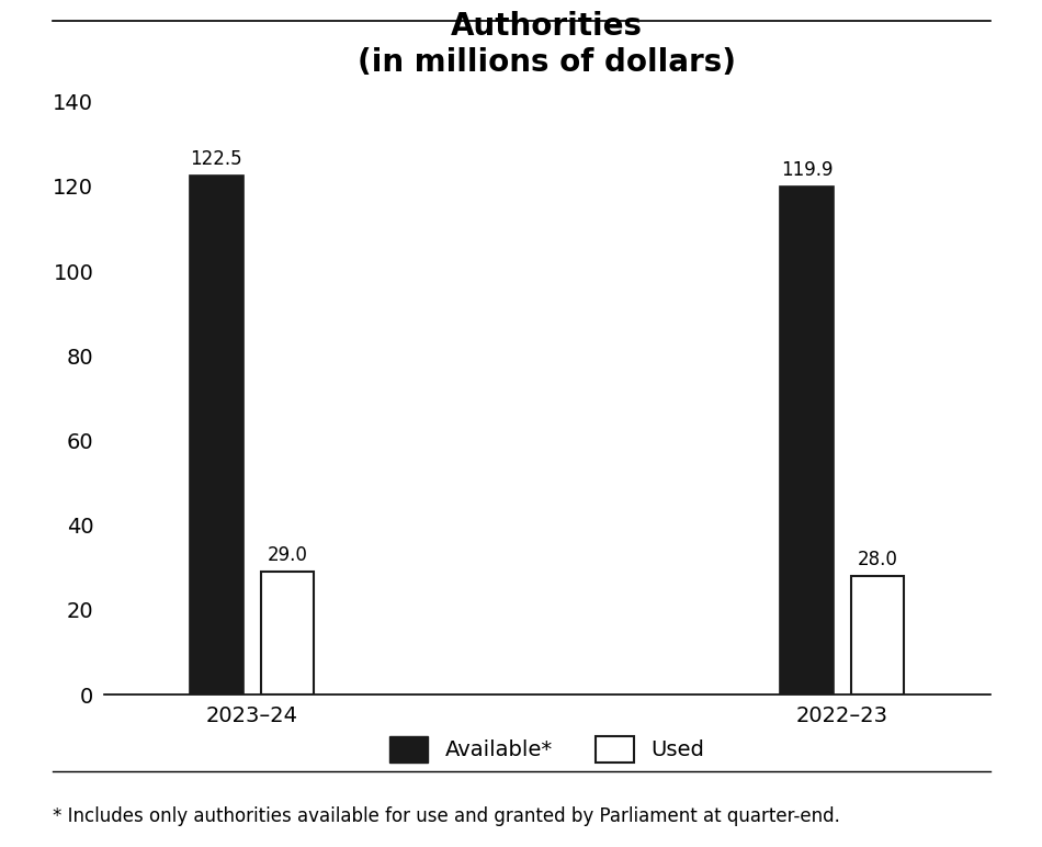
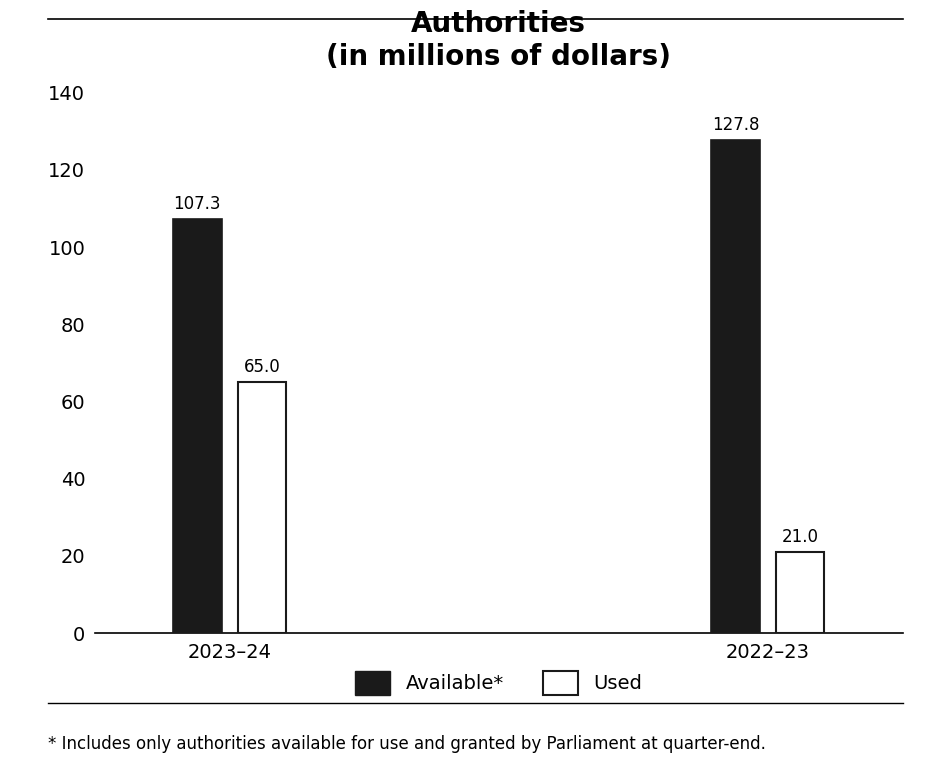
Available*/2023–24: 122.5 -> 107.3
Used/2023–24: 29.0 -> 65.0
Available*/2022–23: 119.9 -> 127.8
Used/2022–23: 28.0 -> 21.0
